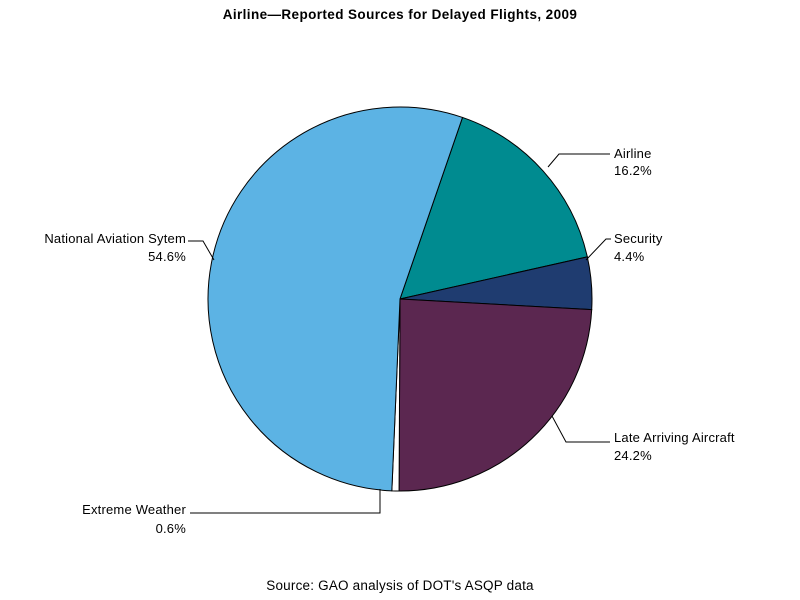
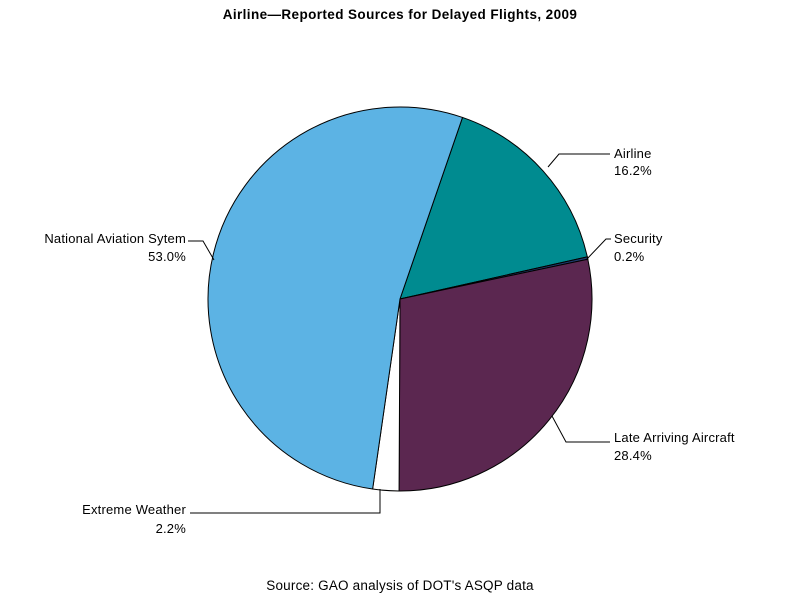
Security: 4.4% -> 0.2%
Late Arriving Aircraft: 24.2% -> 28.4%
Extreme Weather: 0.6% -> 2.2%
National Aviation Sytem: 54.6% -> 53.0%
